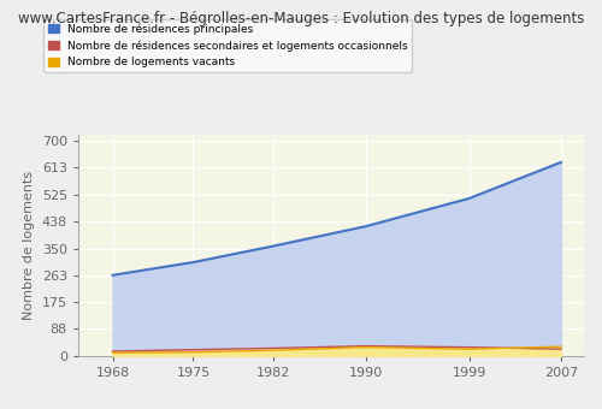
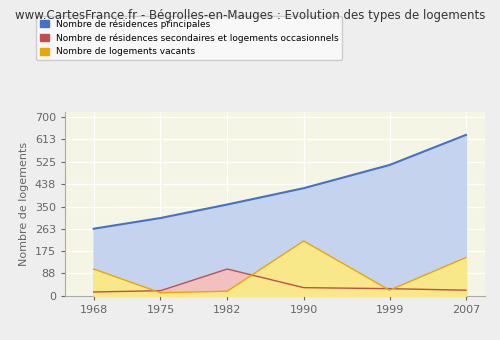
Nombre de logements vacants/1968: 10 -> 105
Nombre de résidences secondaires et logements occasionnels/1982: 25 -> 105
Nombre de logements vacants/1990: 28 -> 215
Nombre de logements vacants/2007: 30 -> 150
